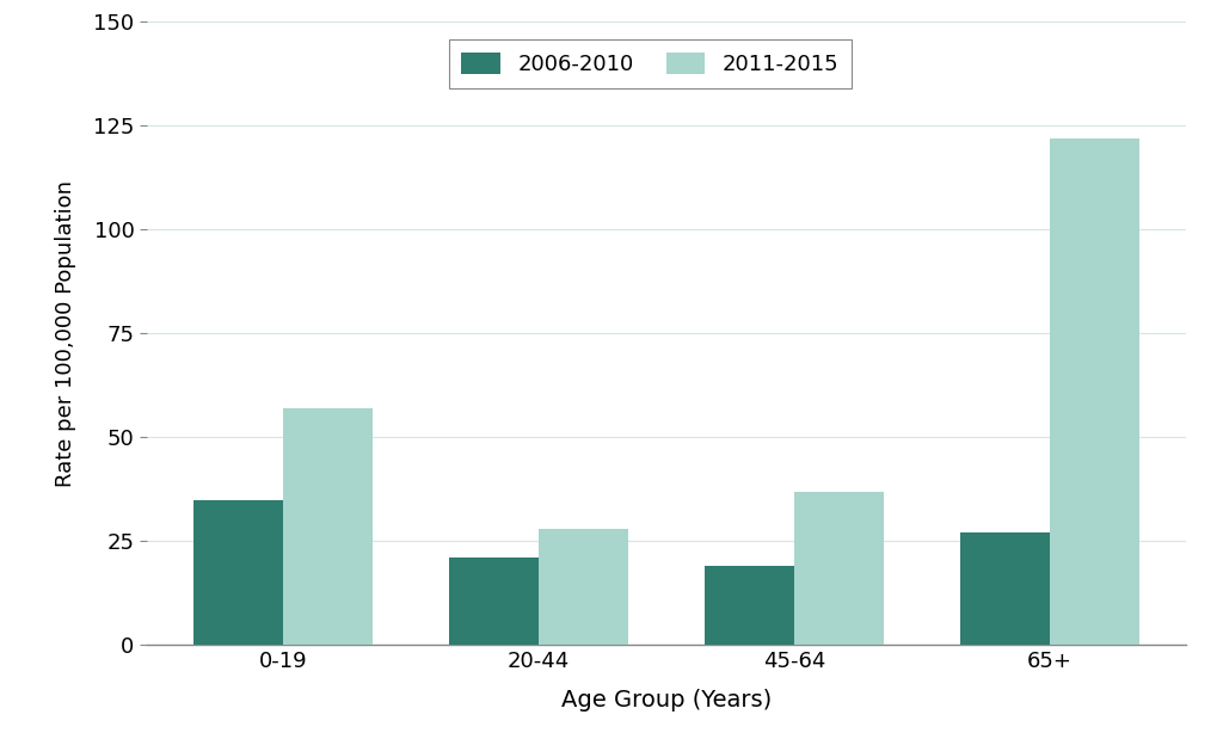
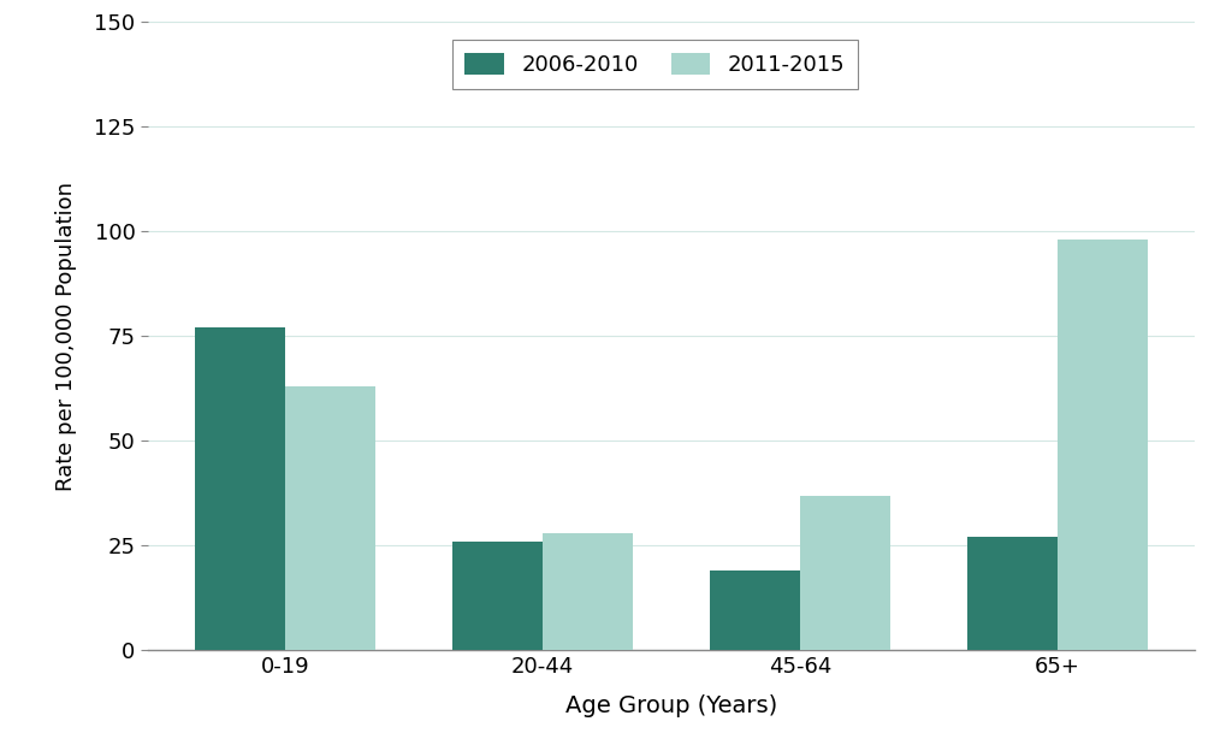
2006-2010/0-19: 35 -> 77
2011-2015/0-19: 57 -> 63
2006-2010/20-44: 21 -> 26
2011-2015/65+: 122 -> 98
